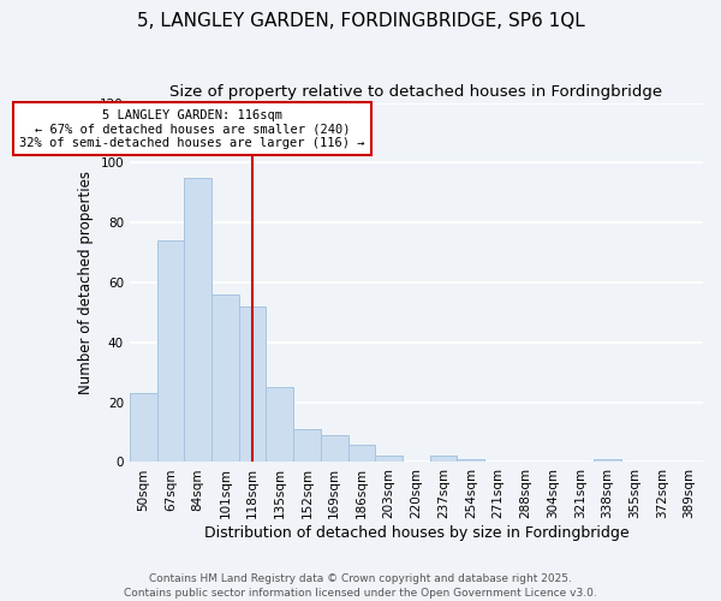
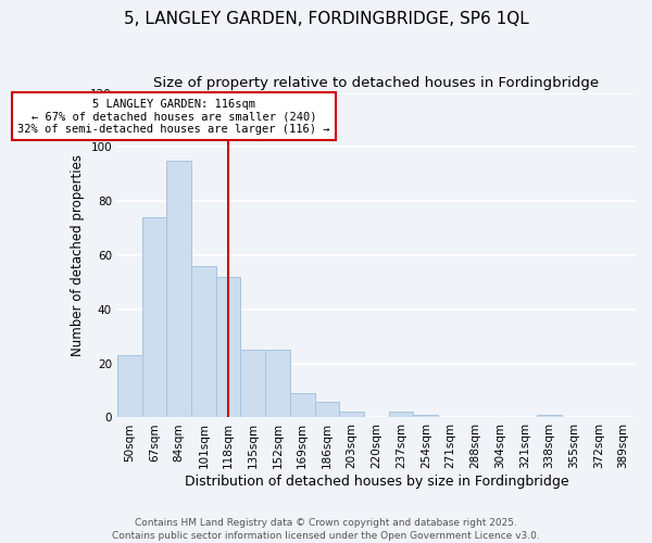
152sqm: 11 -> 25
